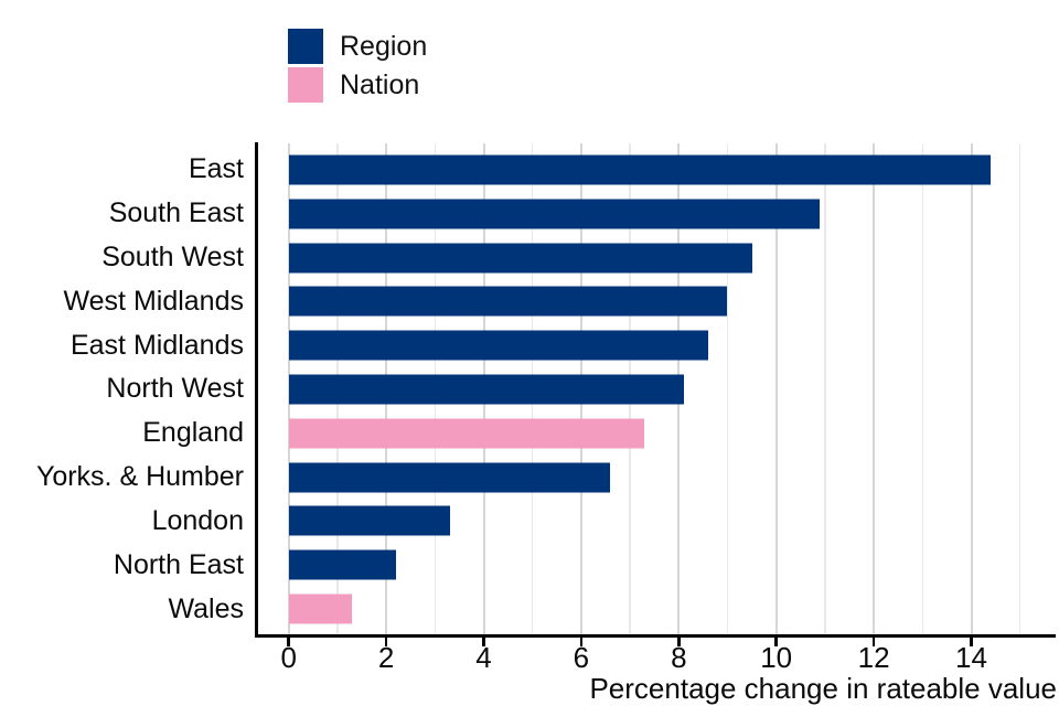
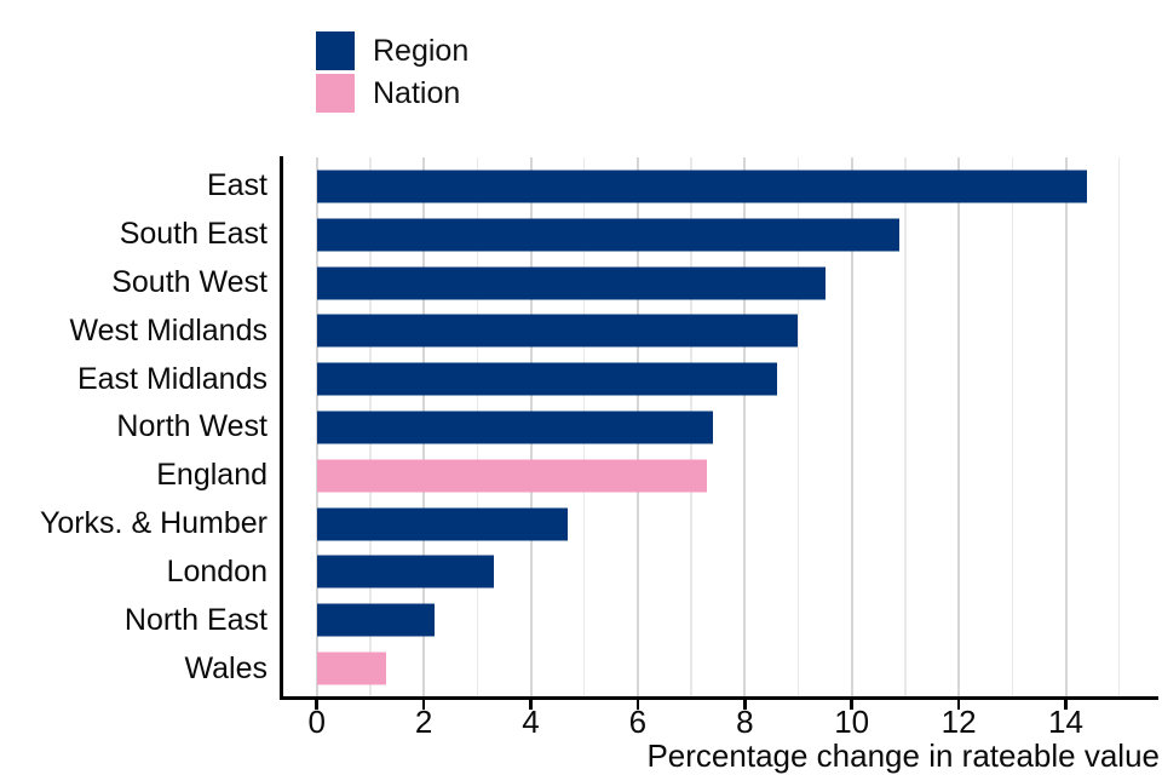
North West: 8.1 -> 7.4
Yorks. & Humber: 6.6 -> 4.7
